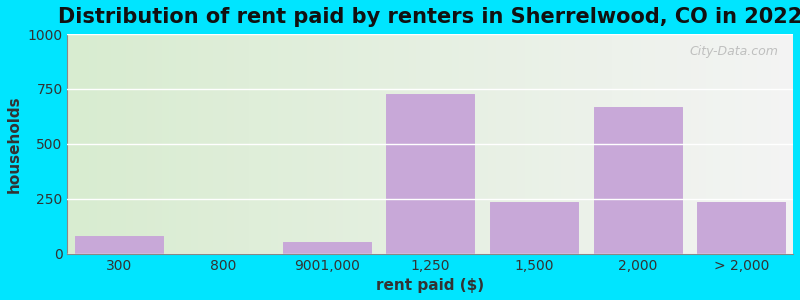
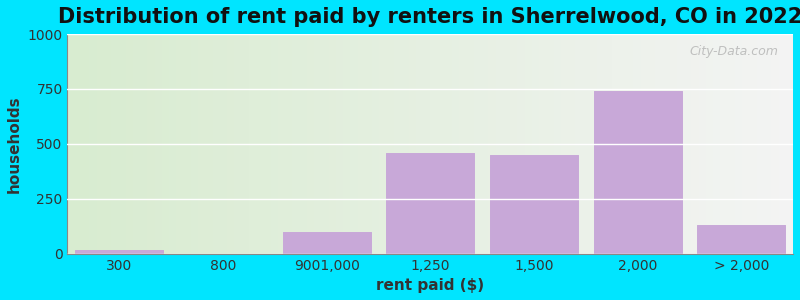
300: 80 -> 15
9001,000: 55 -> 100
1,250: 725 -> 460
1,500: 235 -> 450
2,000: 670 -> 740
> 2,000: 235 -> 130
